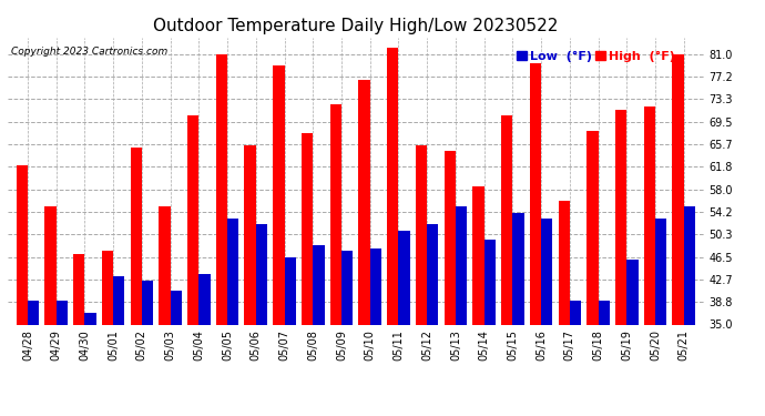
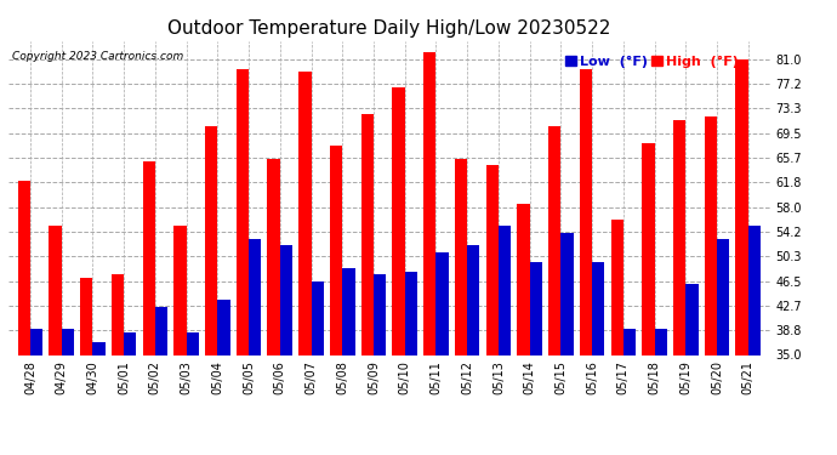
Low (°F)/05/01: 43.2 -> 38.5
Low (°F)/05/03: 40.8 -> 38.5
High (°F)/05/05: 81.0 -> 79.5
Low (°F)/05/16: 53.0 -> 49.5
